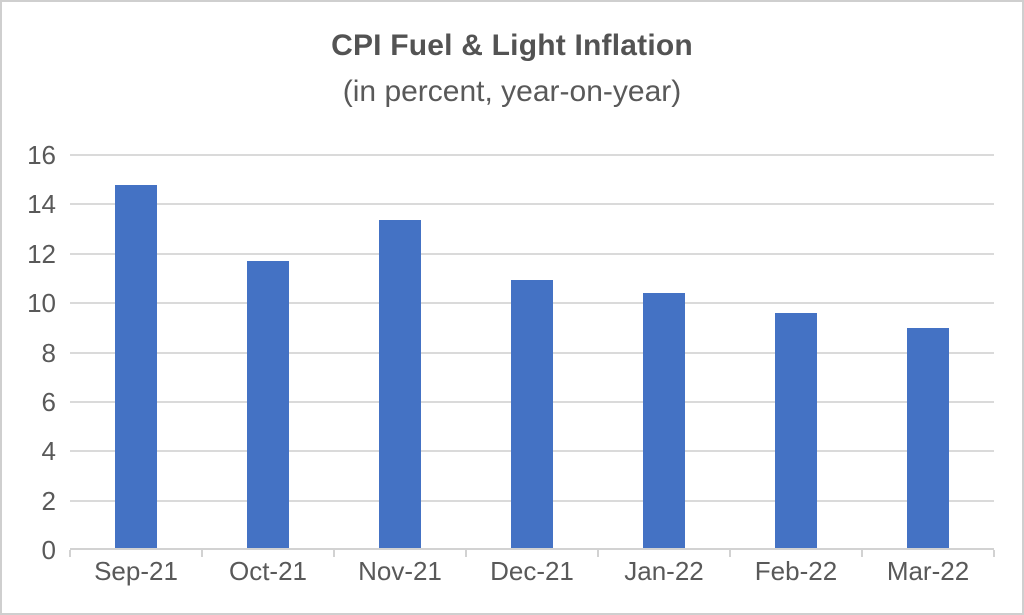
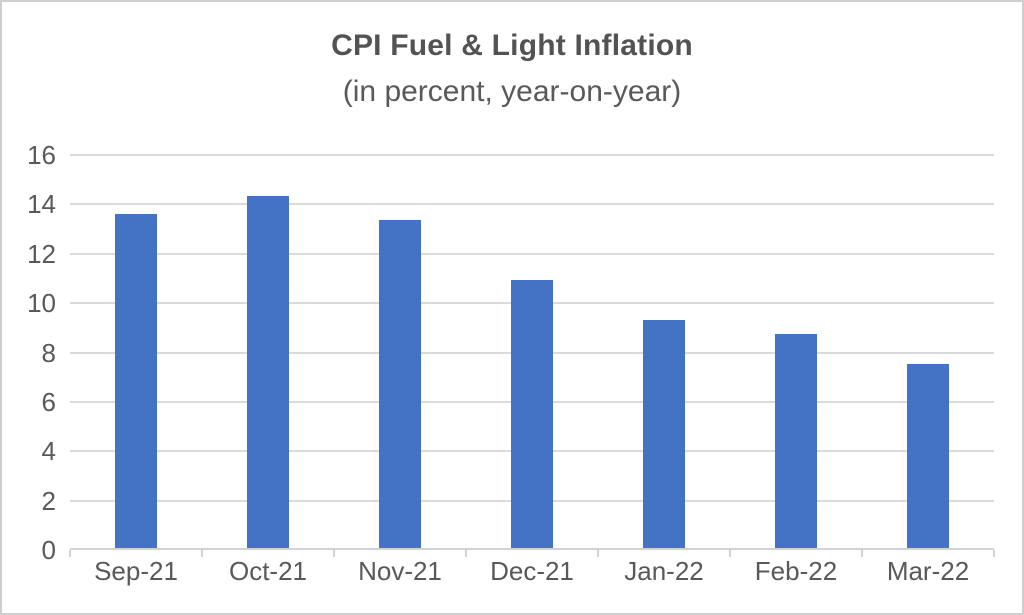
Sep-21: 14.8 -> 13.6
Oct-21: 11.7 -> 14.3
Jan-22: 10.4 -> 9.3
Feb-22: 9.6 -> 8.7
Mar-22: 9.0 -> 7.5
